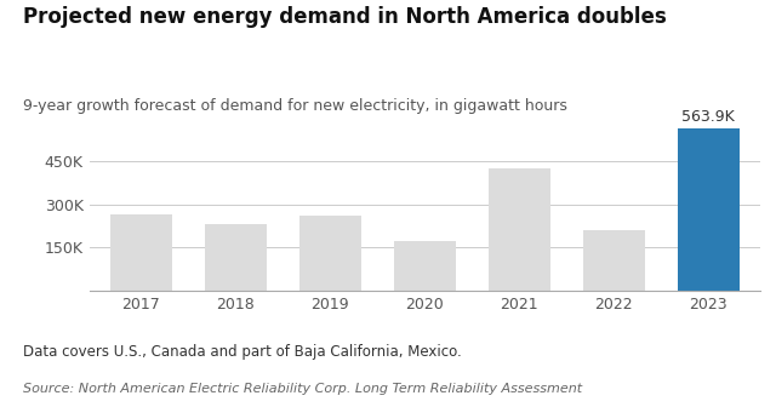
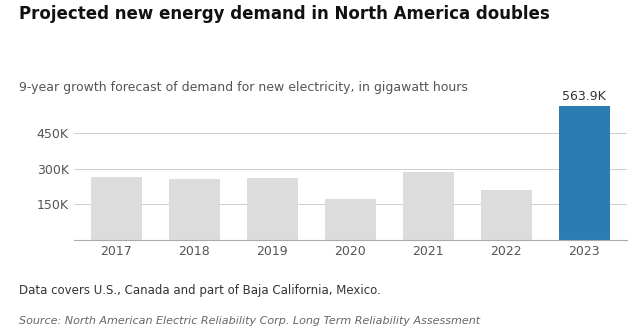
2018: 230K -> 255K
2021: 425K -> 285K
